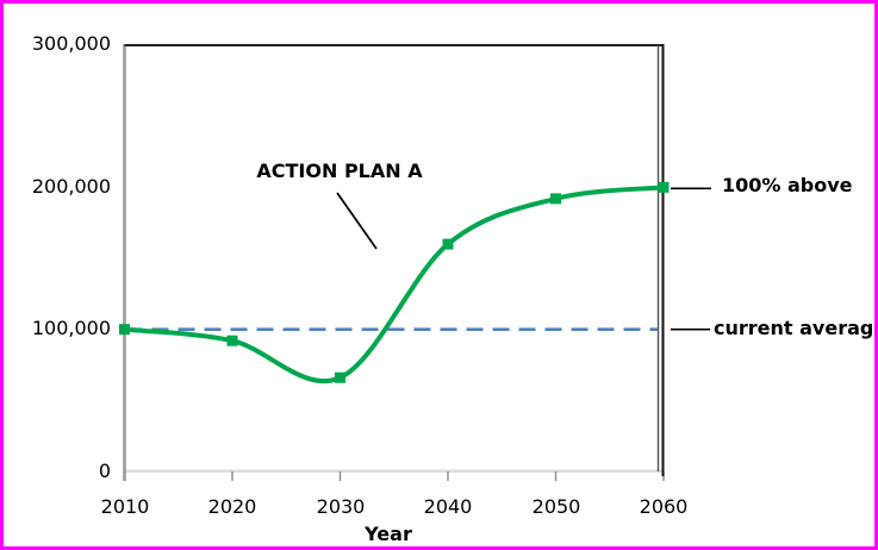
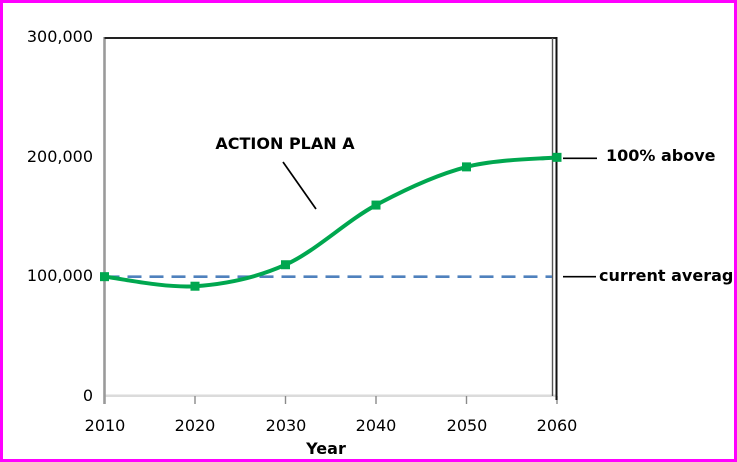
2030: 66000 -> 110000
